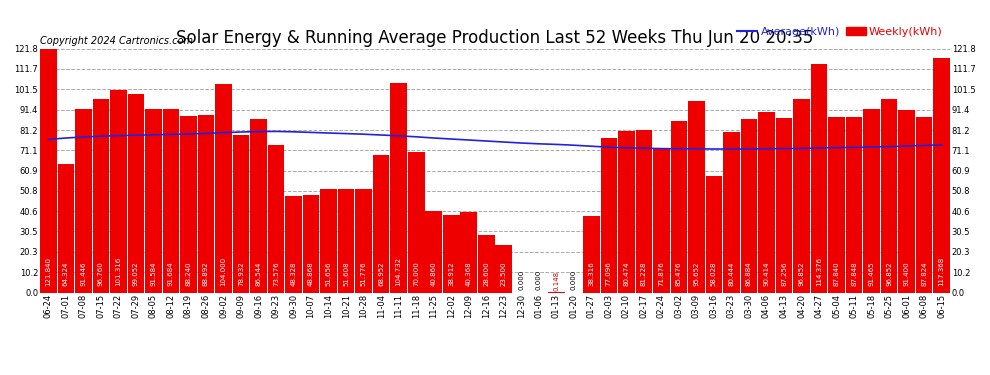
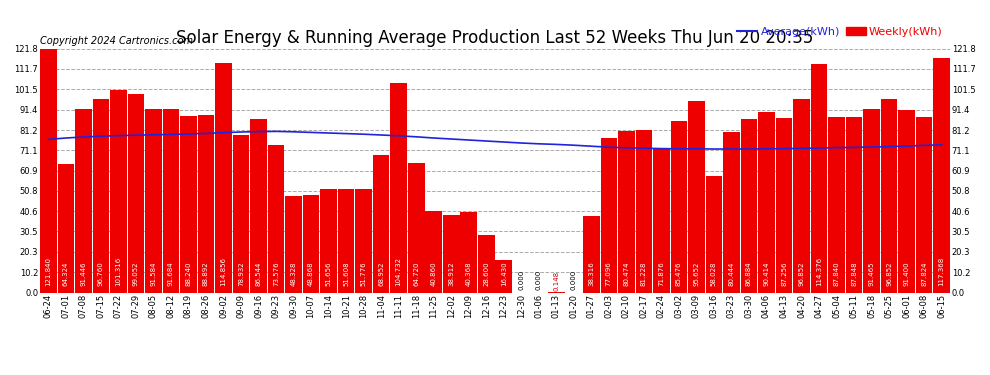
Weekly(kWh)/09-02: 104.0 -> 114.9
Weekly(kWh)/11-18: 70.0 -> 64.7
Weekly(kWh)/12-23: 23.5 -> 16.4
